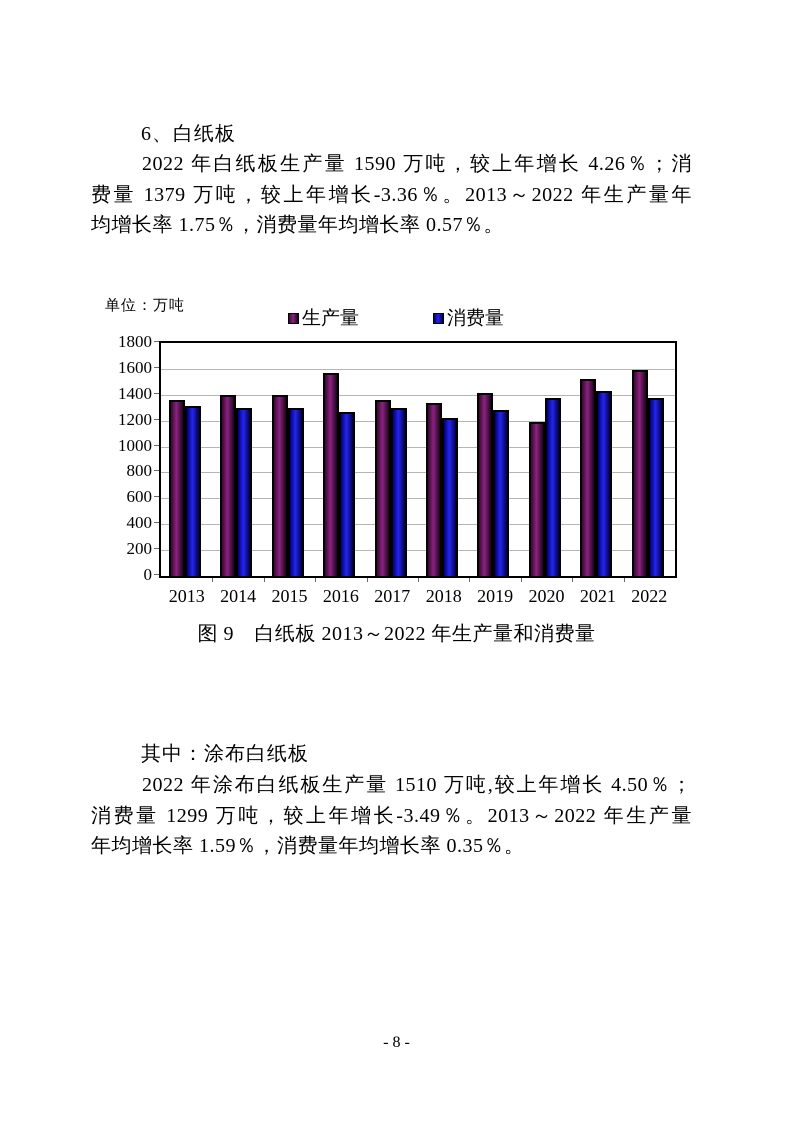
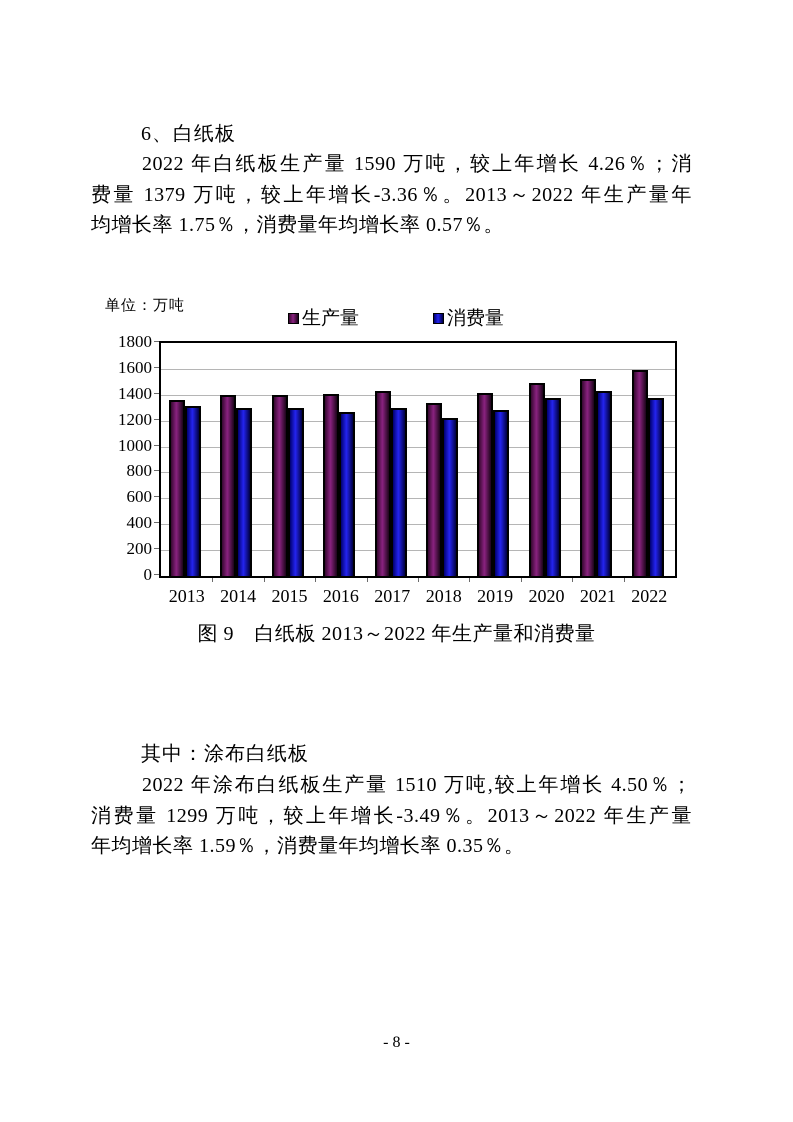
生产量/2016: 1570 -> 1400
生产量/2017: 1360 -> 1430
生产量/2020: 1190 -> 1490
